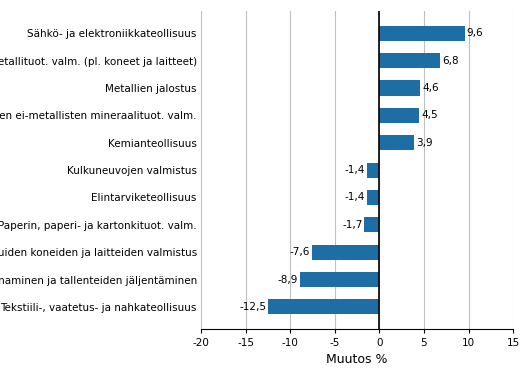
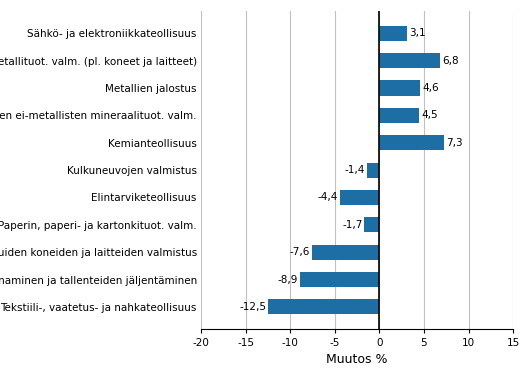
Sähkö- ja elektroniikkateollisuus: 9,6 -> 3,1
Kemianteollisuus: 3,9 -> 7,3
Elintarviketeollisuus: -1,4 -> -4,4
